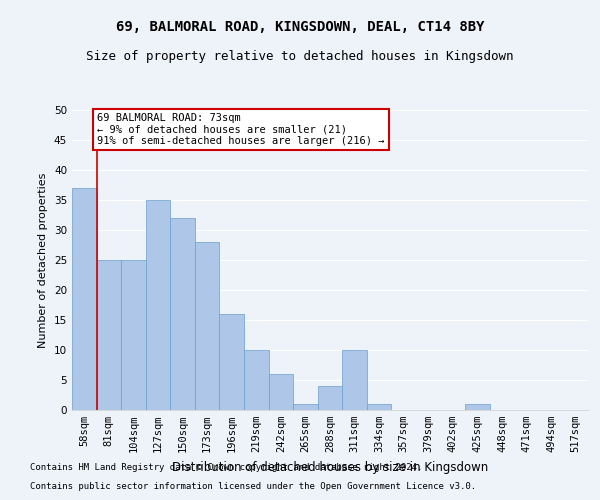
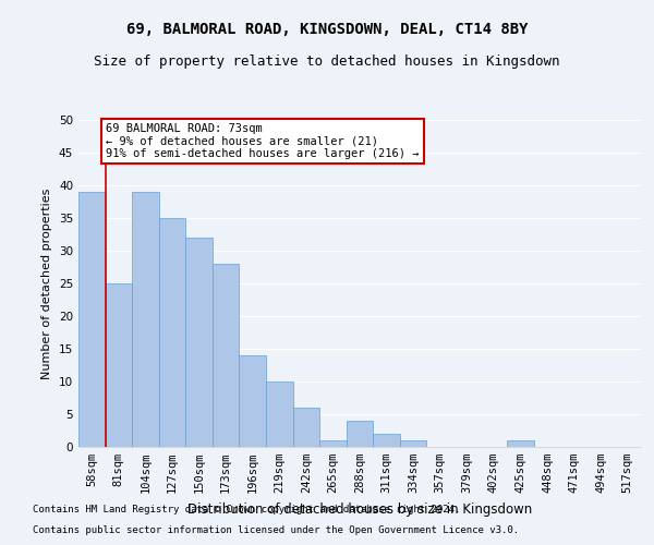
58sqm: 37 -> 39
104sqm: 25 -> 39
196sqm: 16 -> 14
311sqm: 10 -> 2
